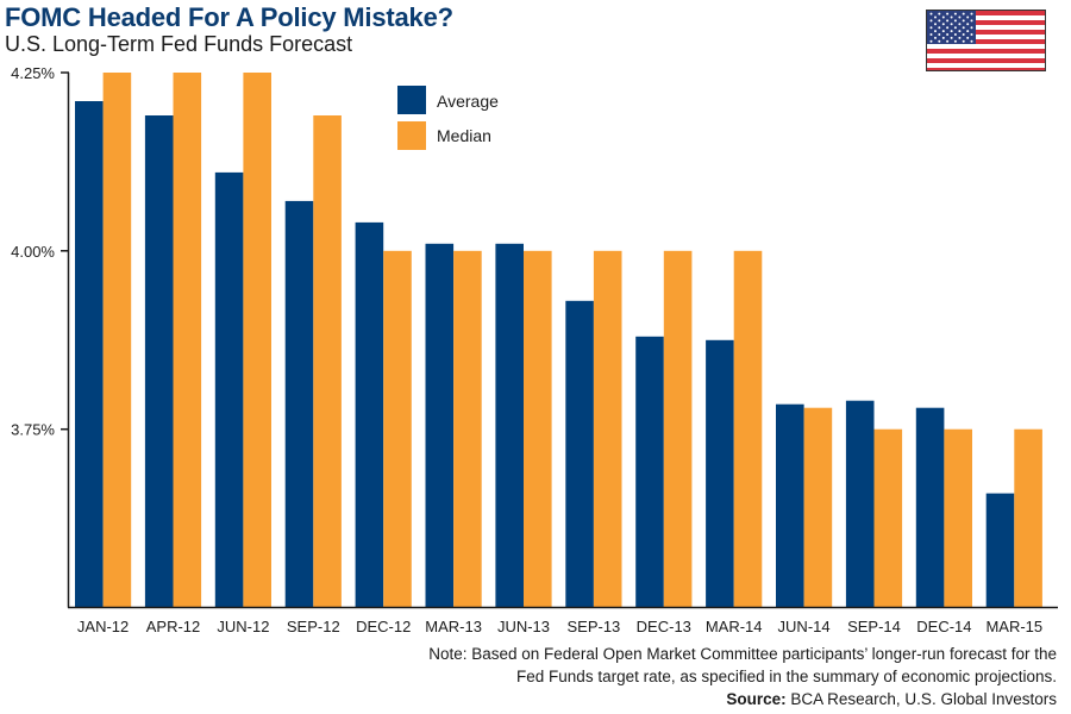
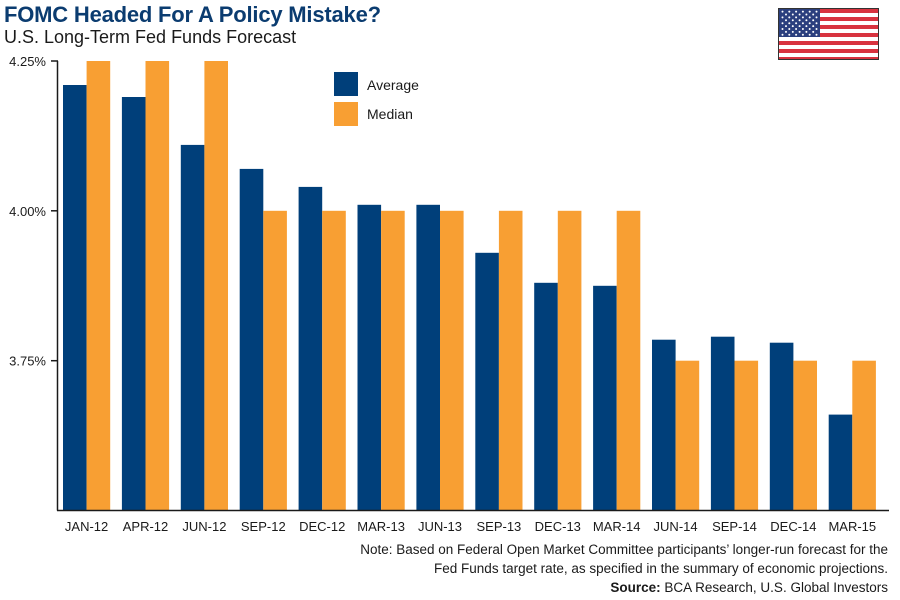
Median/SEP-12: 4.19% -> 4.00%
Median/JUN-14: 3.78% -> 3.75%
